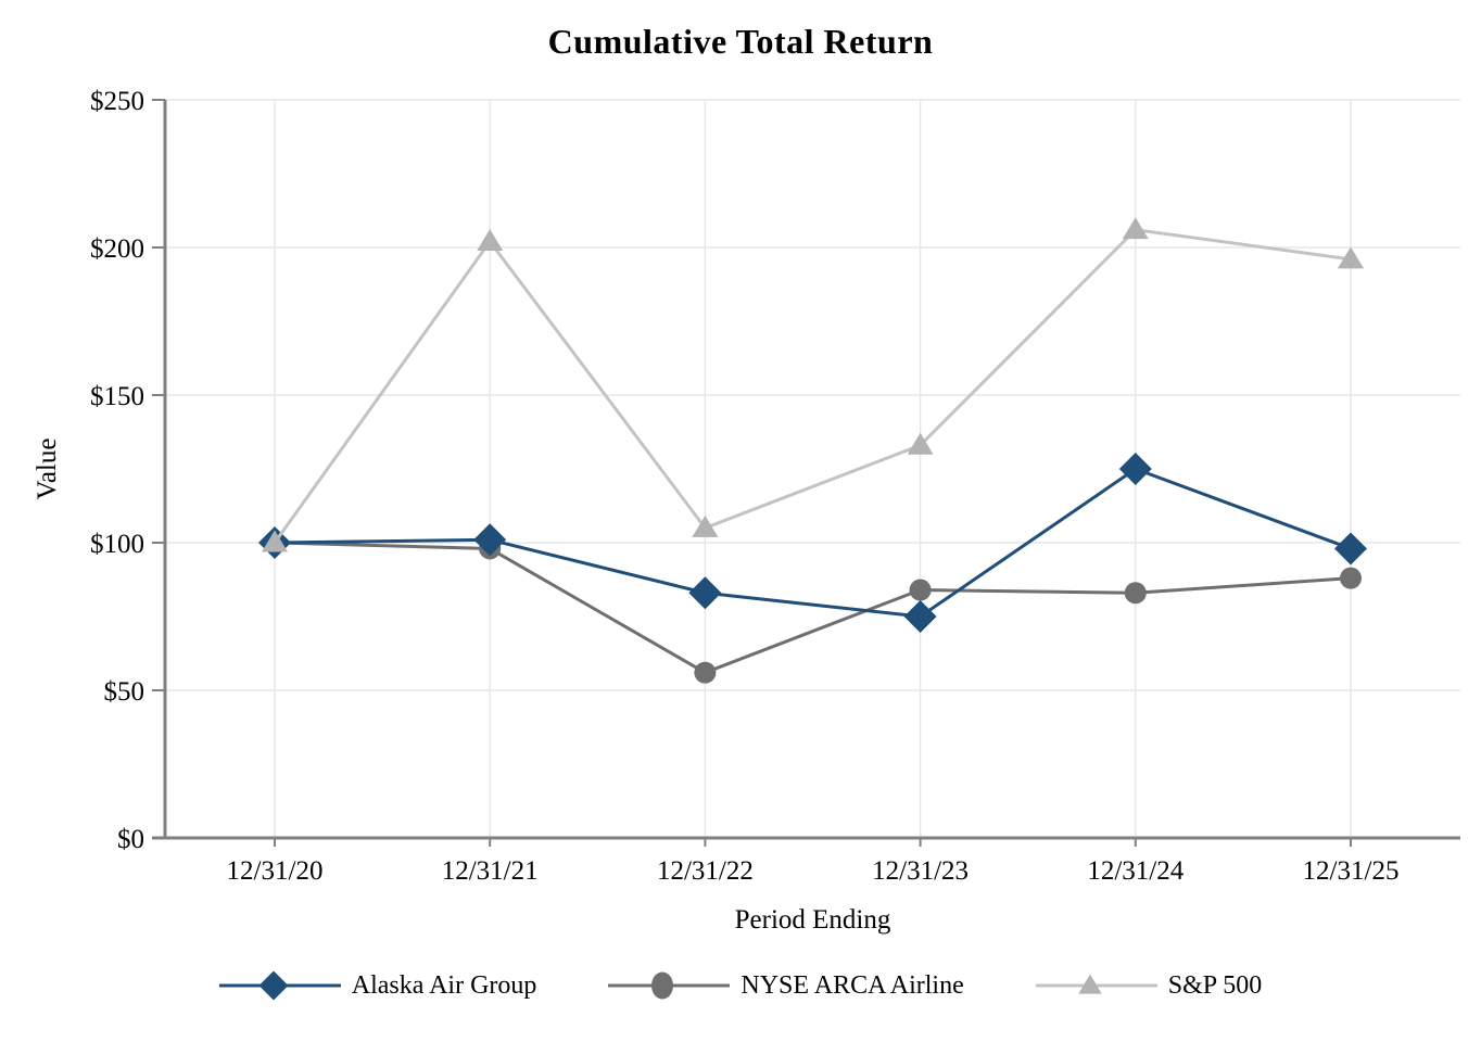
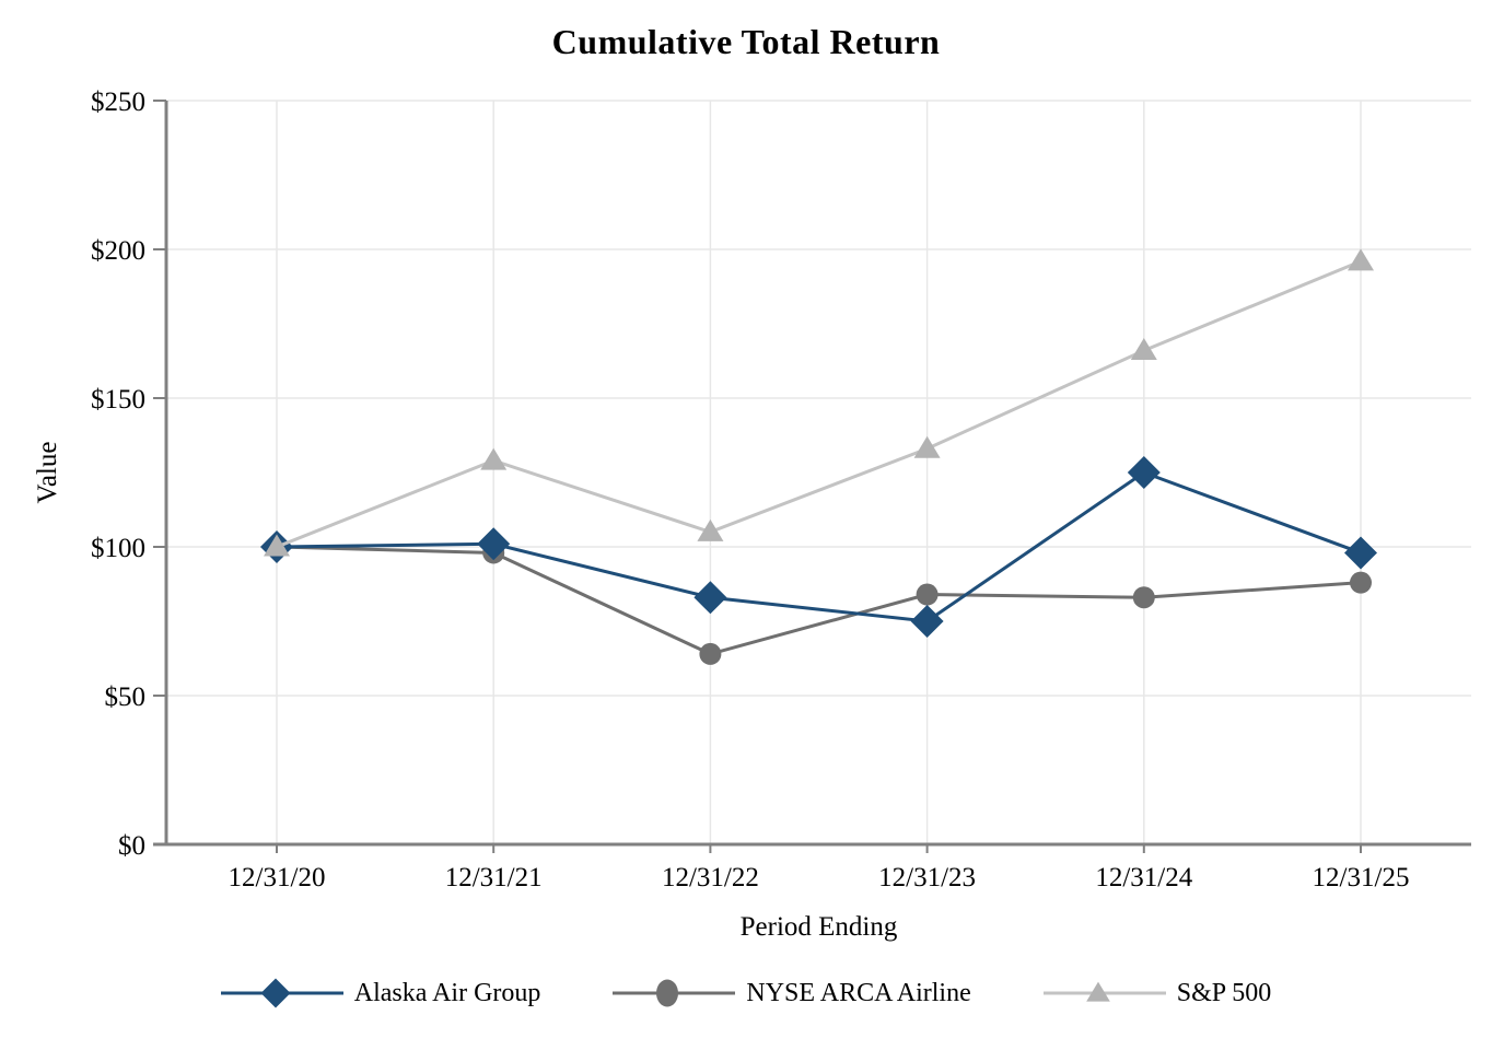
S&P 500/12/31/21: $202 -> $129
NYSE ARCA Airline/12/31/22: $56 -> $64
S&P 500/12/31/24: $206 -> $166
